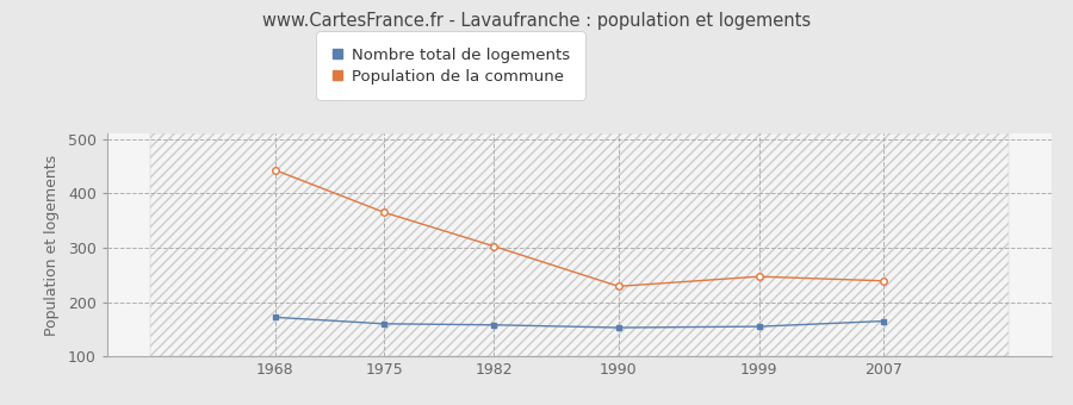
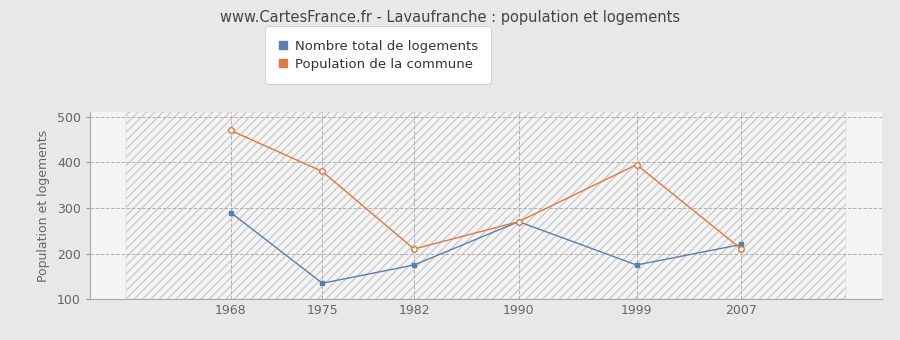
Nombre total de logements/1968: 172 -> 290
Population de la commune/1968: 443 -> 470
Nombre total de logements/1975: 160 -> 135
Population de la commune/1975: 365 -> 380
Nombre total de logements/1982: 158 -> 175
Population de la commune/1982: 303 -> 210
Nombre total de logements/1990: 153 -> 270
Population de la commune/1990: 229 -> 270
Nombre total de logements/1999: 155 -> 175
Population de la commune/1999: 247 -> 395
Nombre total de logements/2007: 165 -> 220
Population de la commune/2007: 239 -> 210
